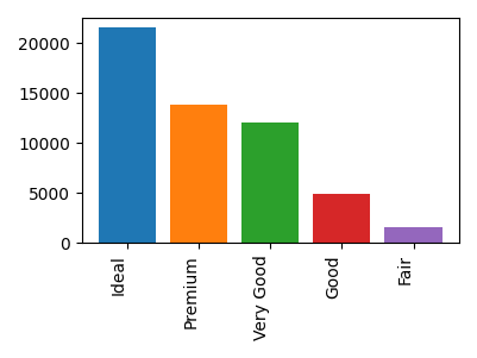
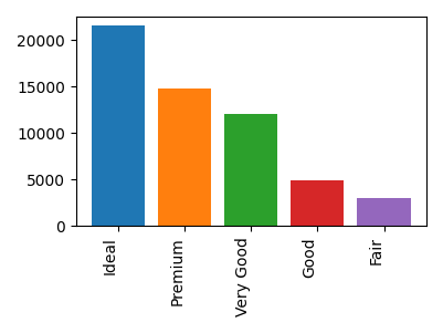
Premium: 13800 -> 14800
Fair: 1600 -> 3000
